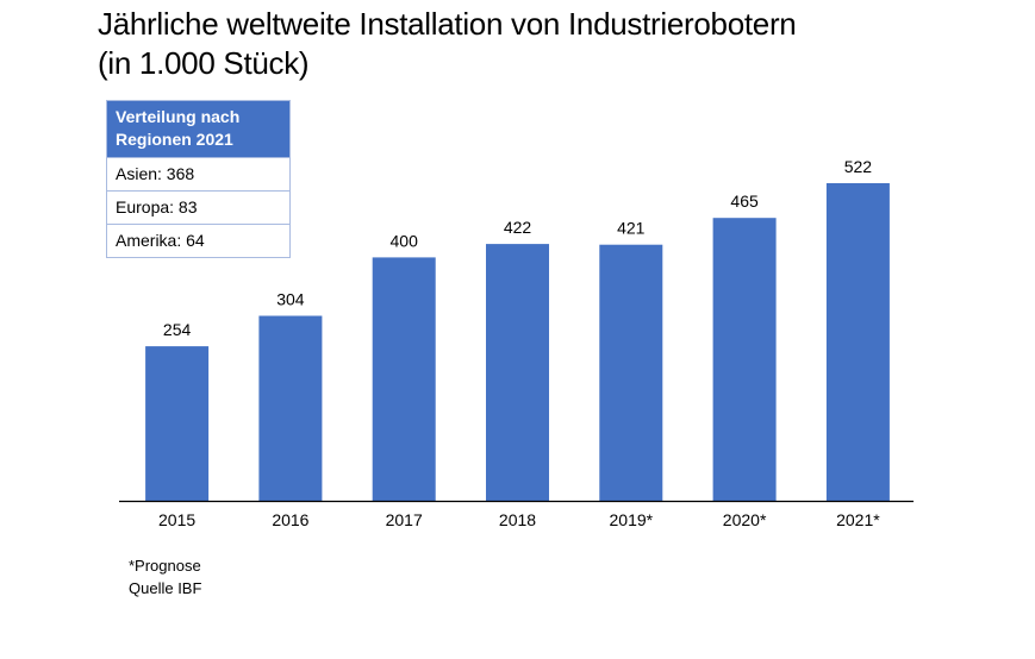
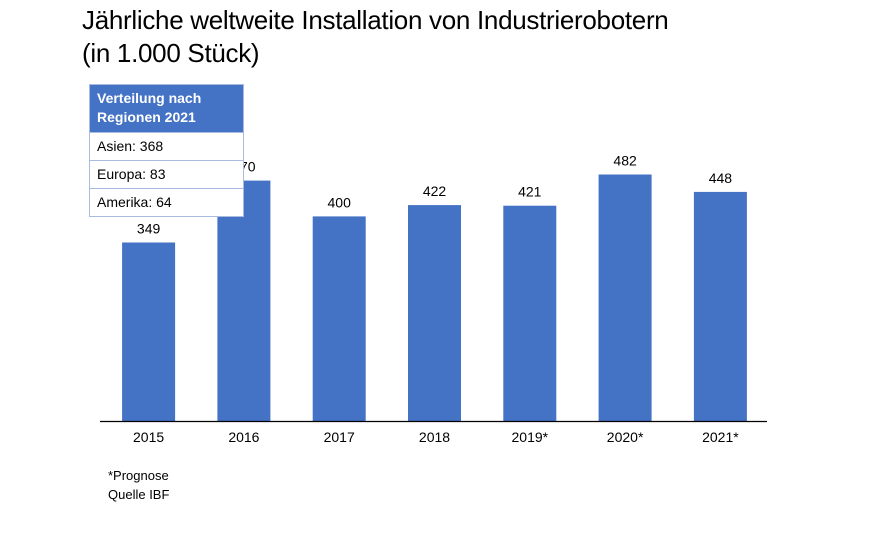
2015: 254 -> 349
2016: 304 -> 470
2020*: 465 -> 482
2021*: 522 -> 448
